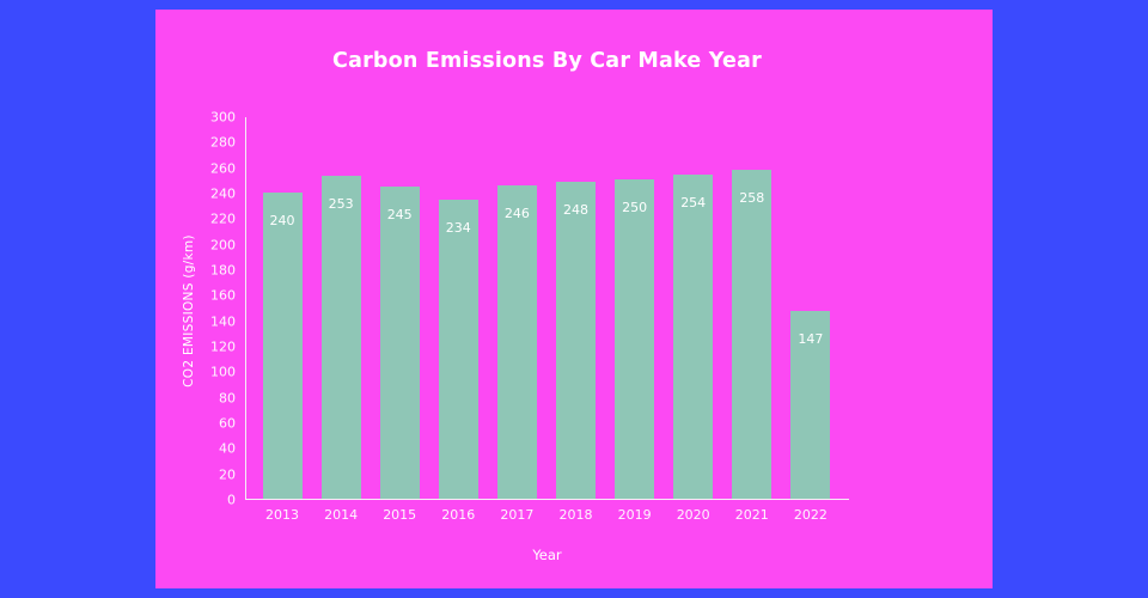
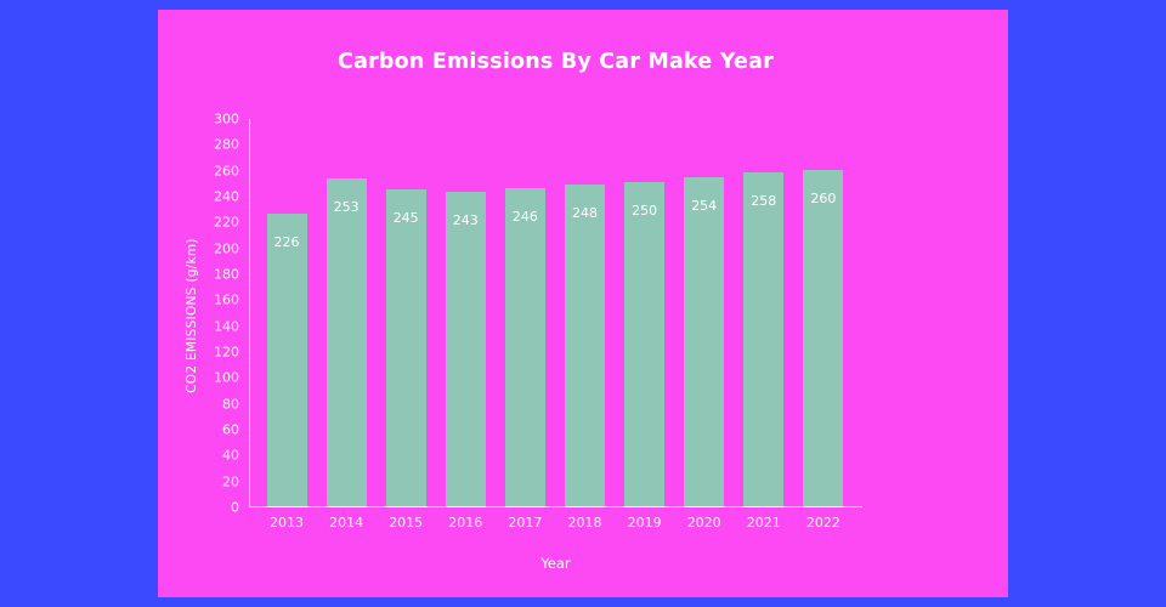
2013: 240 -> 226
2016: 234 -> 243
2022: 147 -> 260
